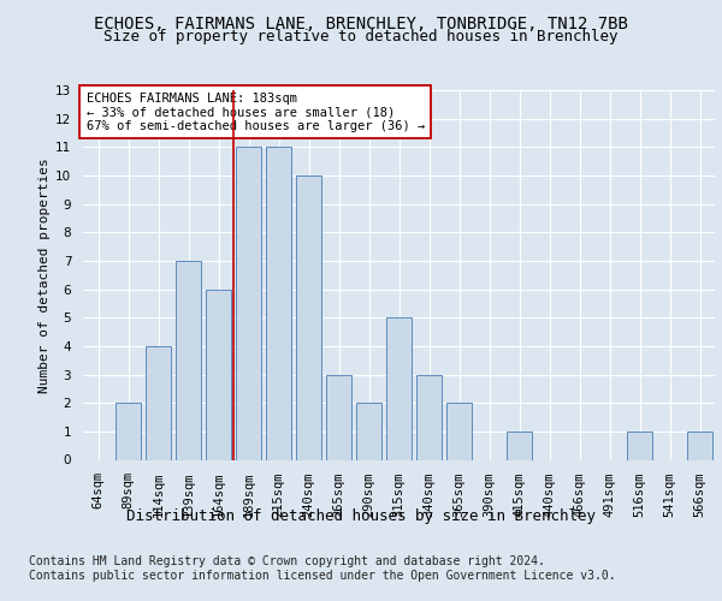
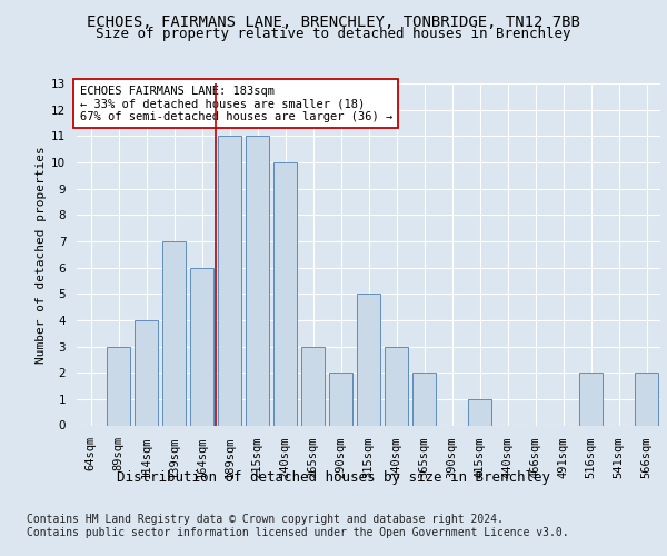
89sqm: 2 -> 3
516sqm: 1 -> 2
566sqm: 1 -> 2
